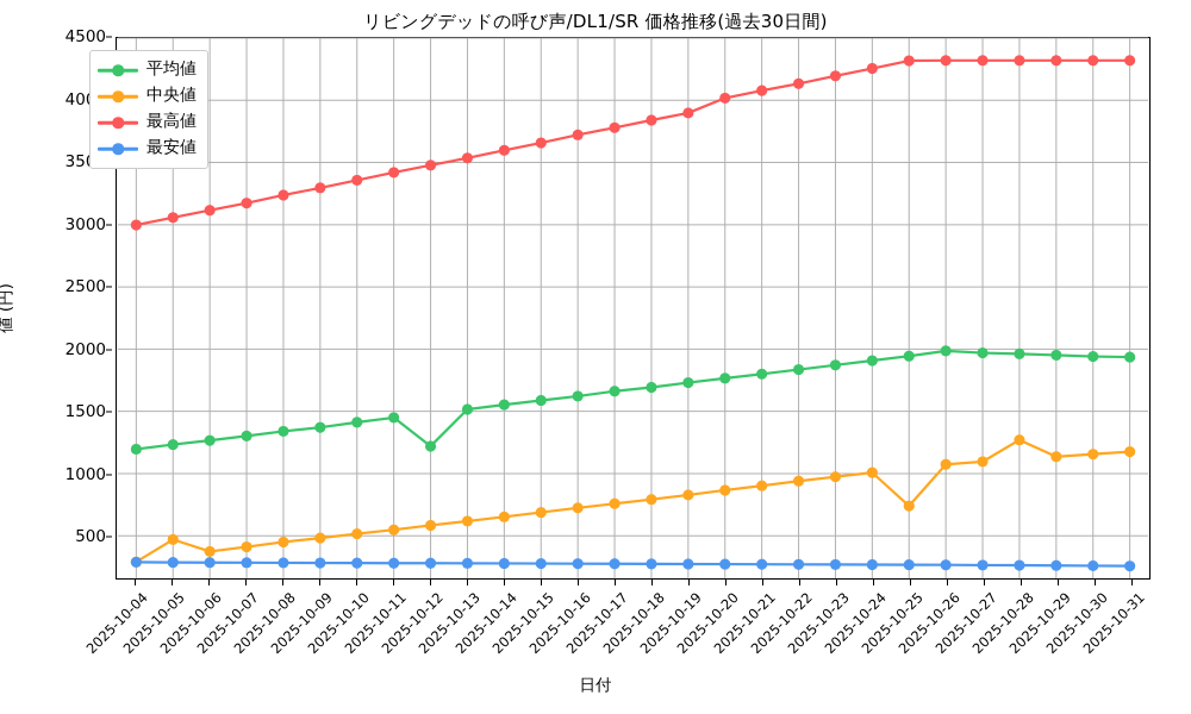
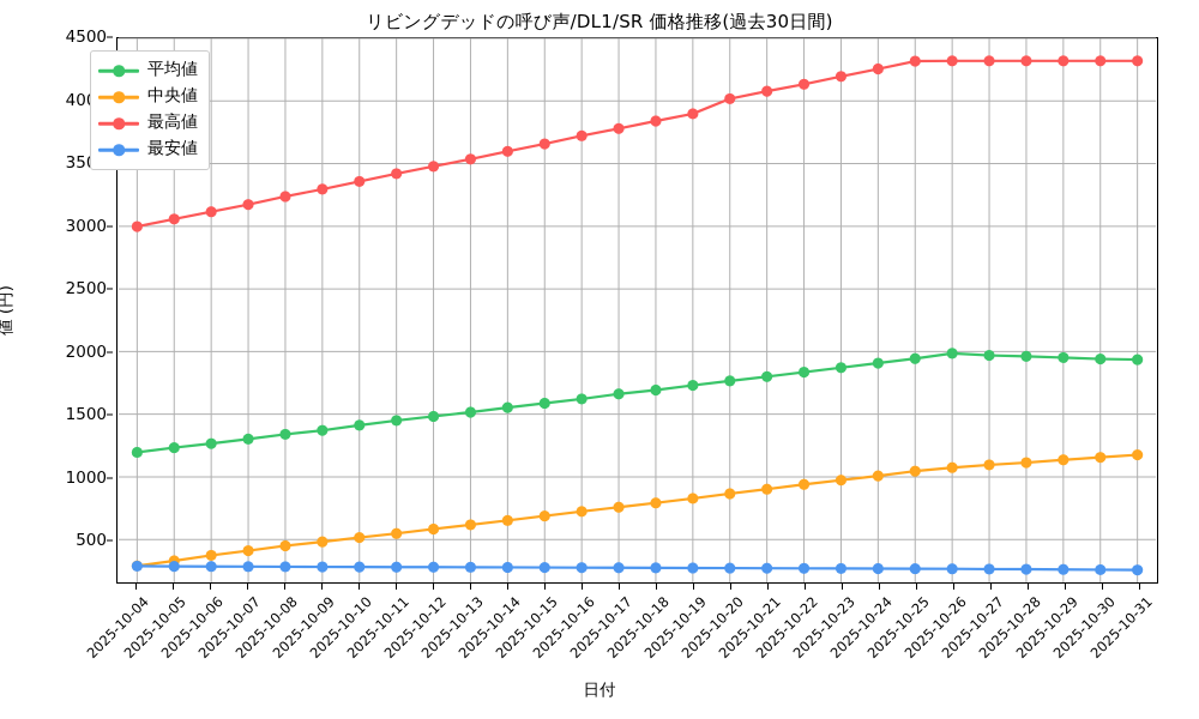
中央値/2025-10-05: 470 -> 330
平均値/2025-10-12: 1220 -> 1480
中央値/2025-10-25: 740 -> 1050
中央値/2025-10-28: 1270 -> 1110
